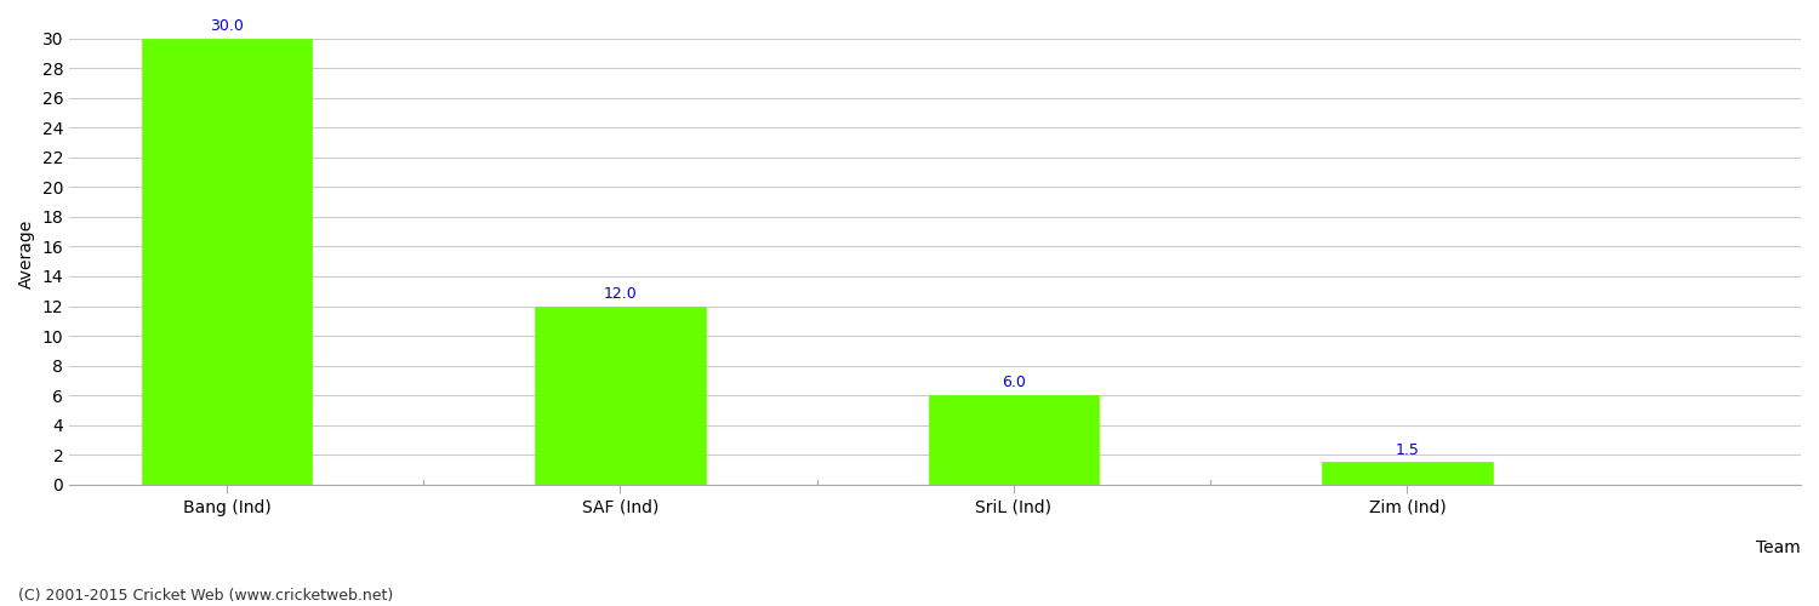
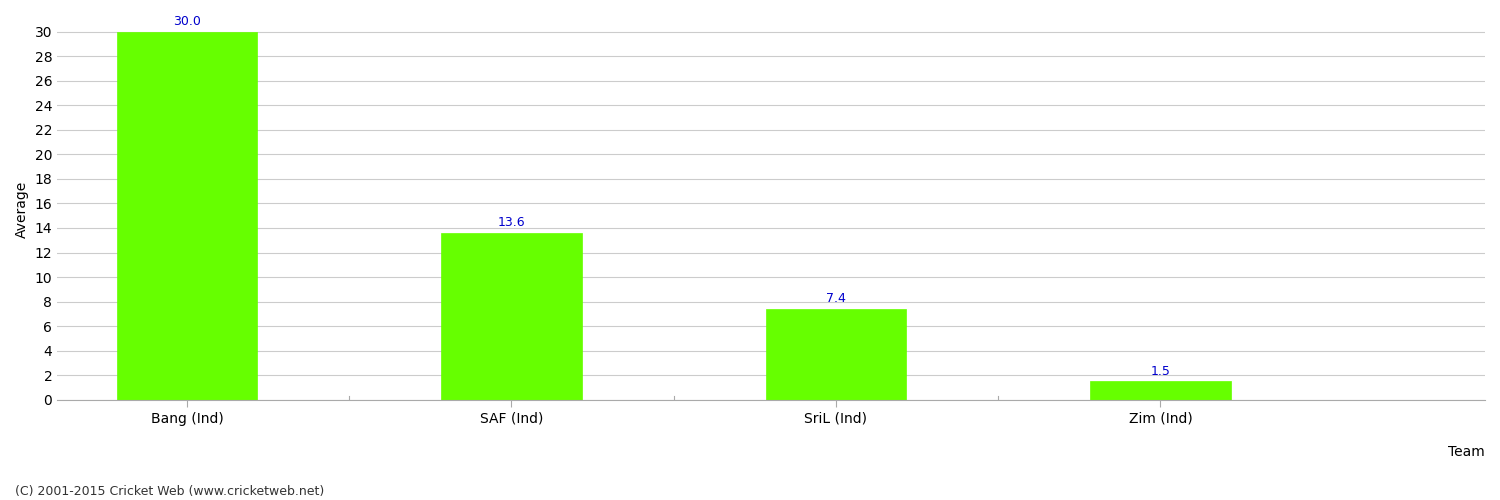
SAF (Ind): 12.0 -> 13.6
SriL (Ind): 6.0 -> 7.4
